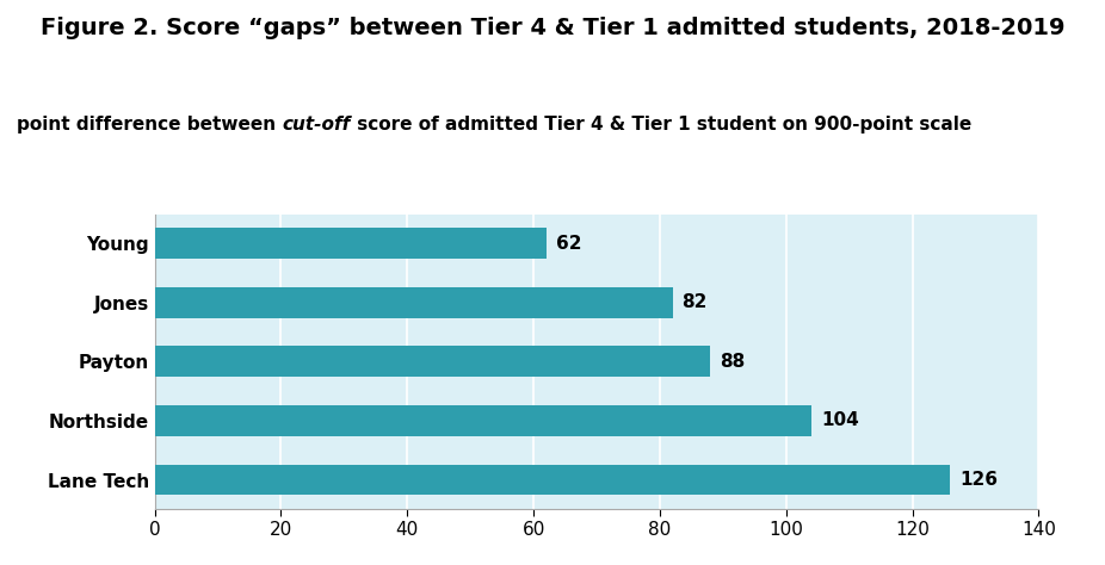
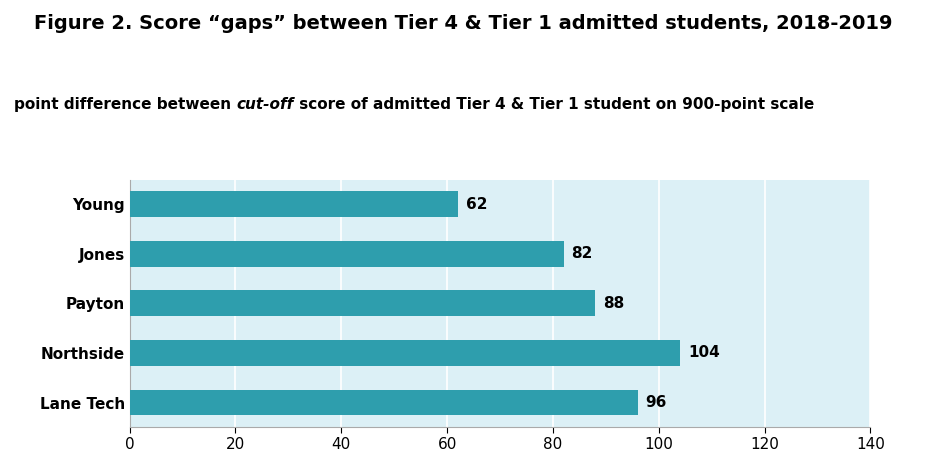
Lane Tech: 126 -> 96
